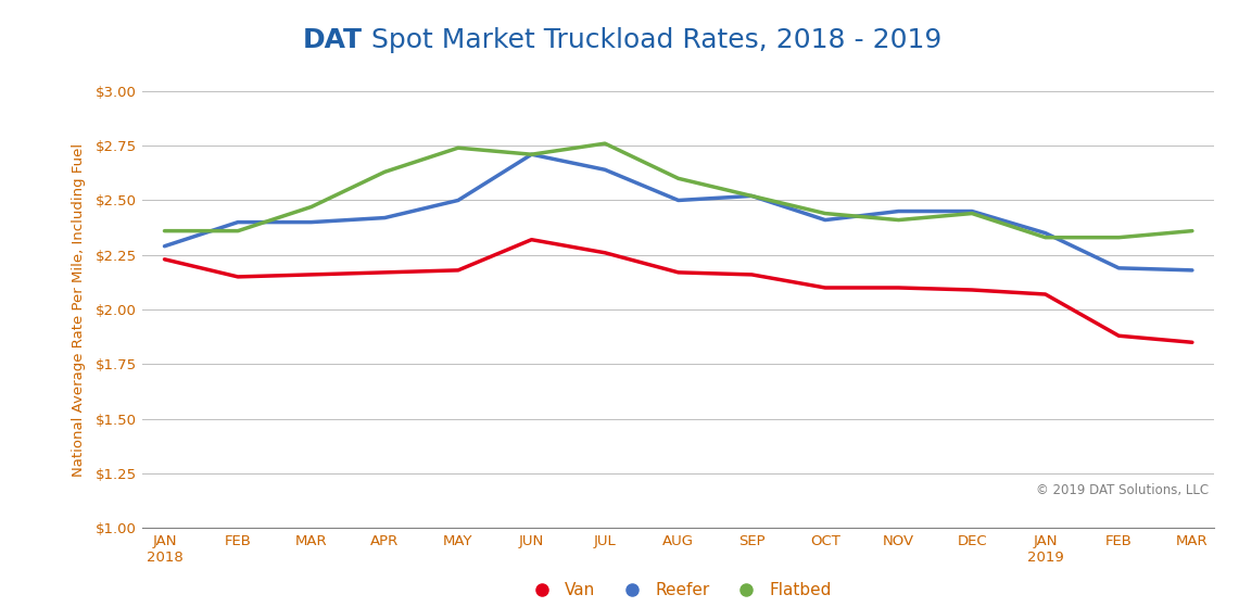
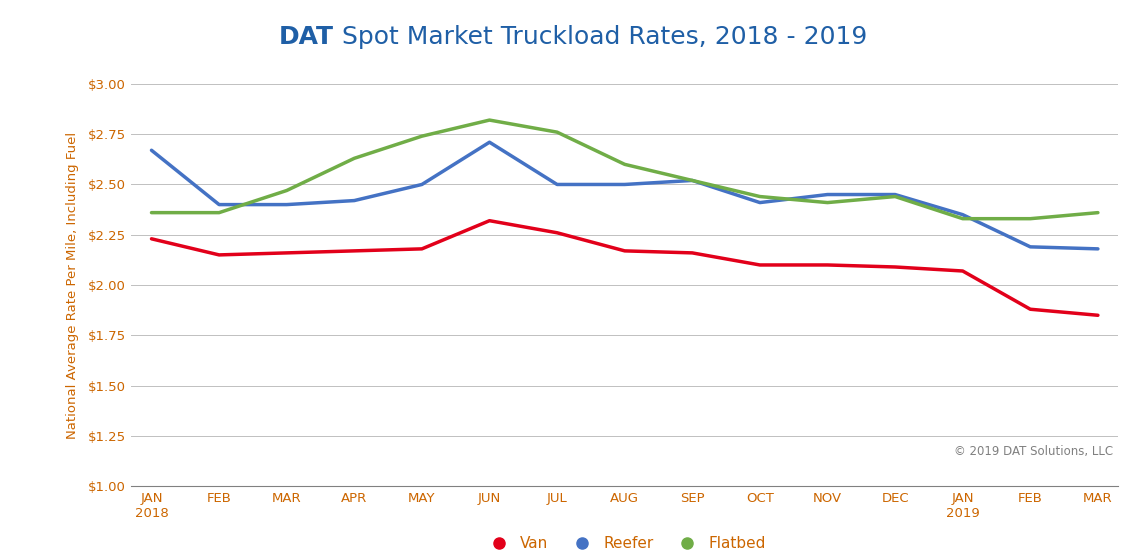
Reefer/JAN 2018: $2.29 -> $2.67
Flatbed/JUN: $2.71 -> $2.82
Reefer/JUL: $2.64 -> $2.50
